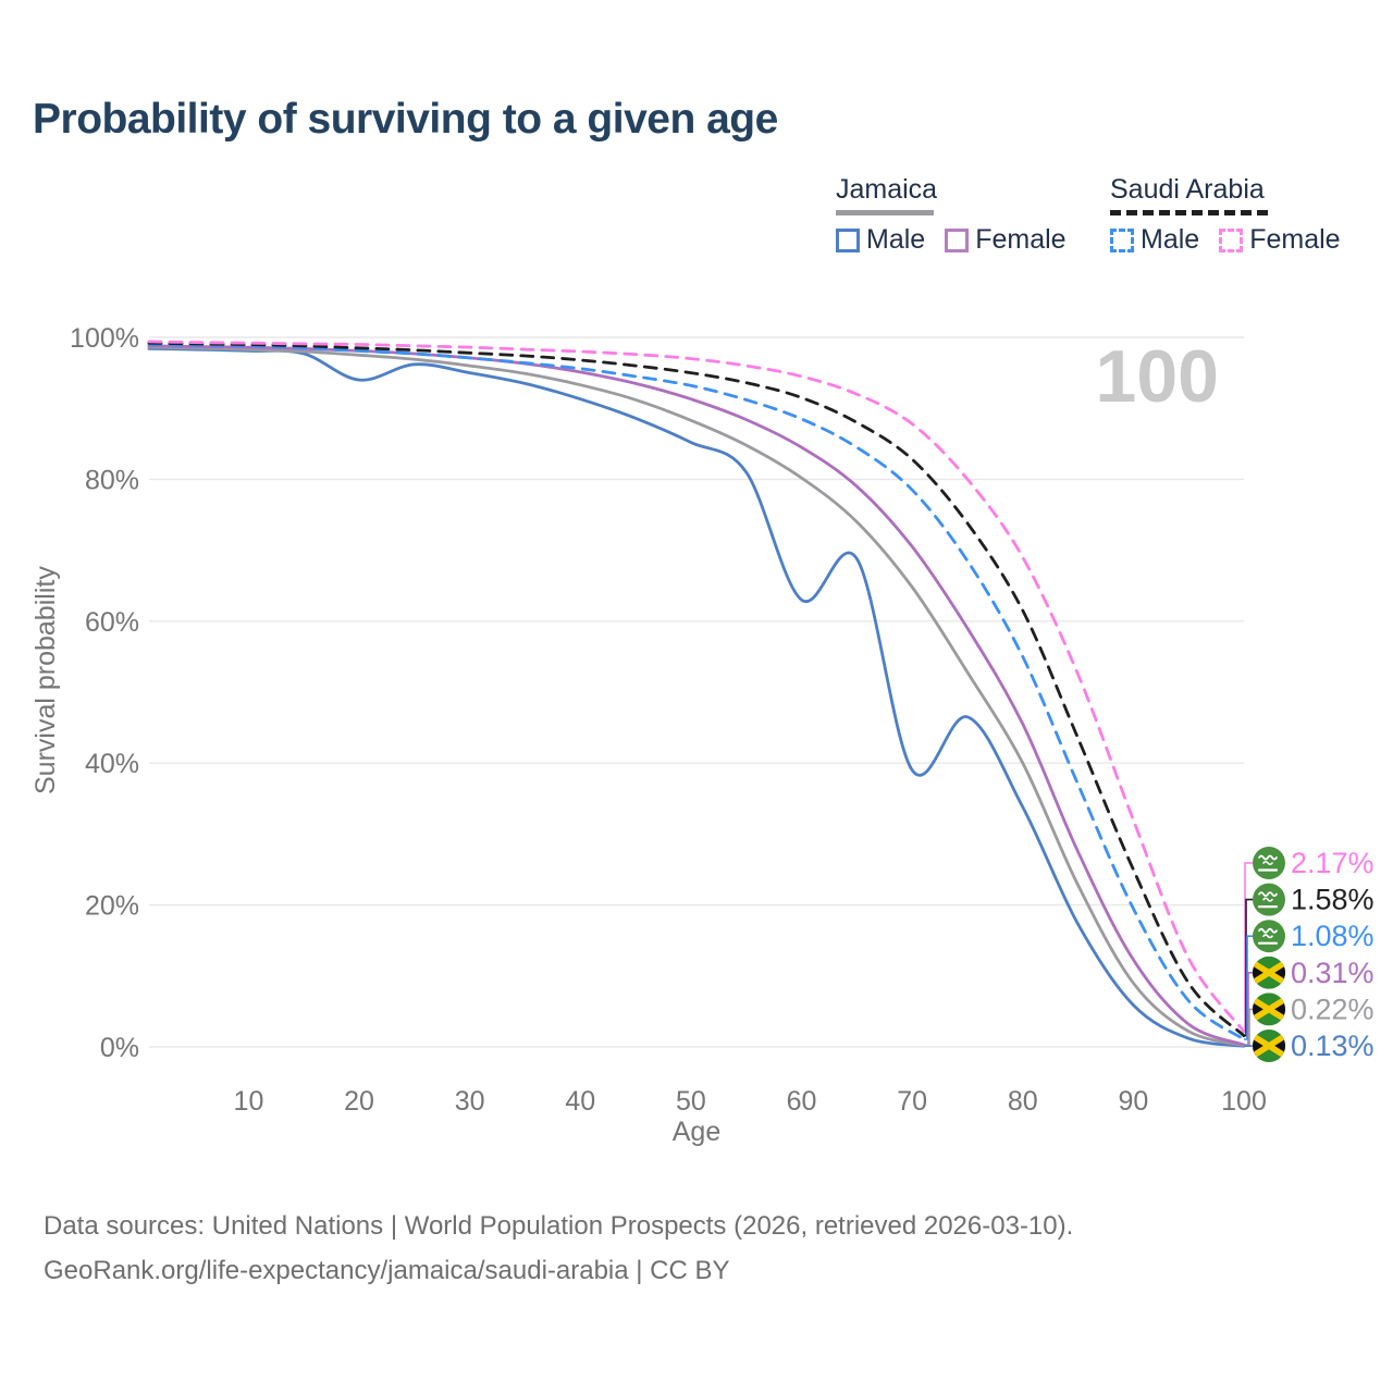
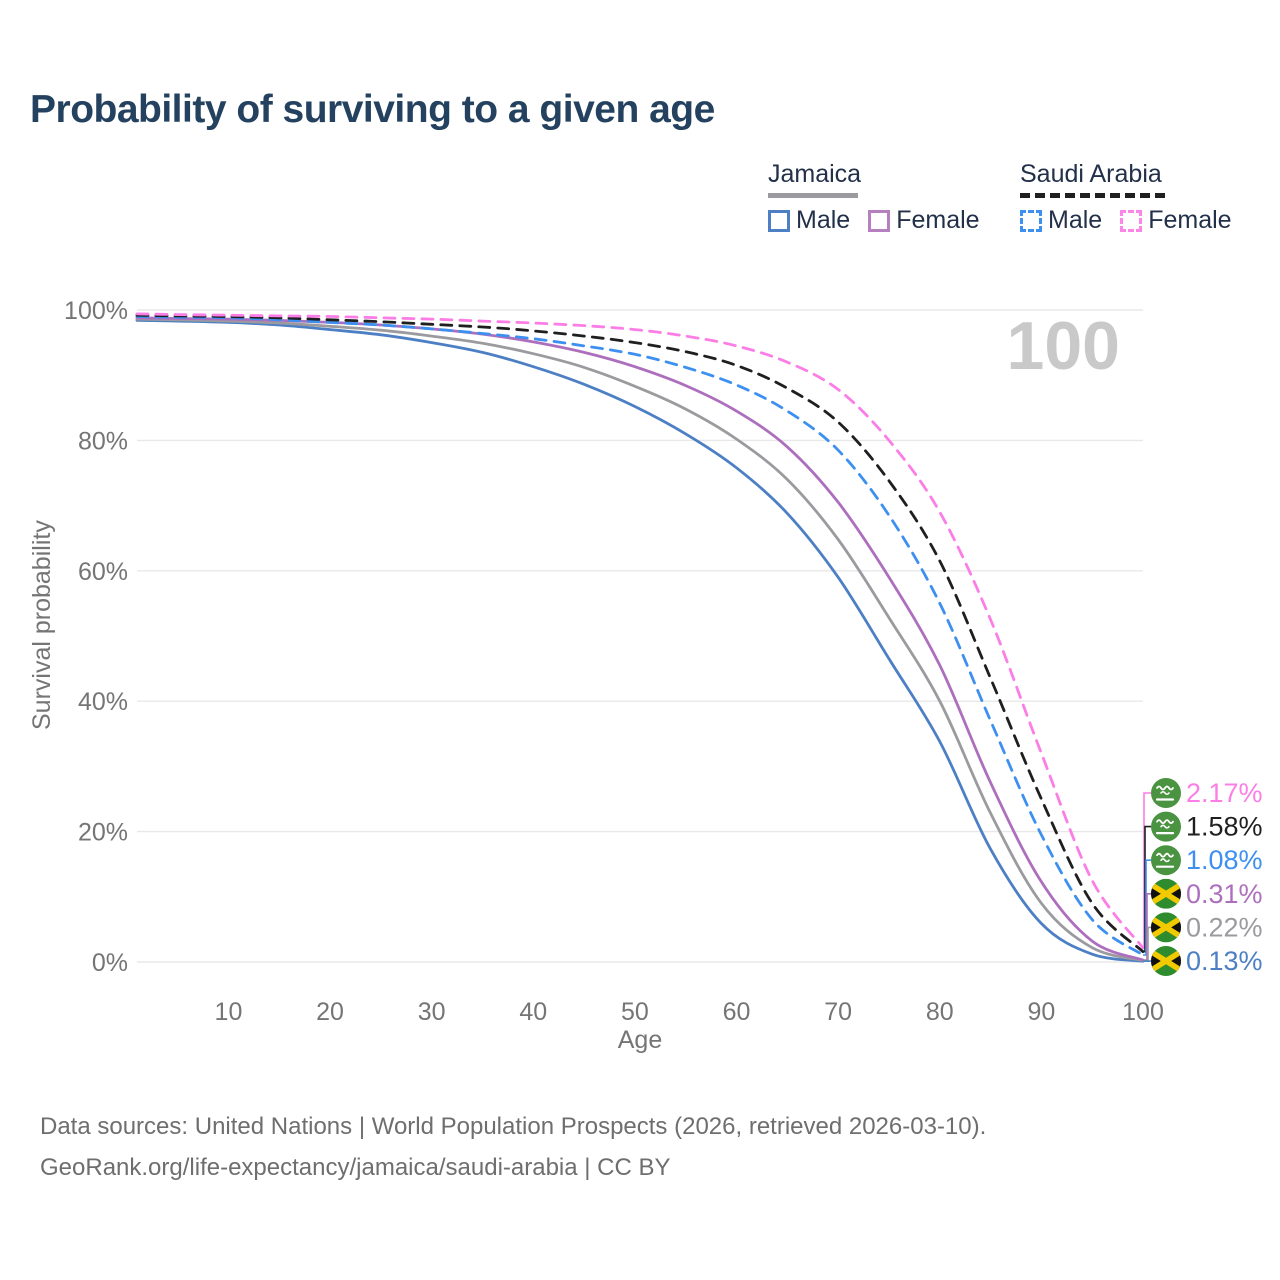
Jamaica Male/20: 94% -> 97%
Jamaica Male/60: 63% -> 76%
Jamaica Male/70: 39% -> 59%
